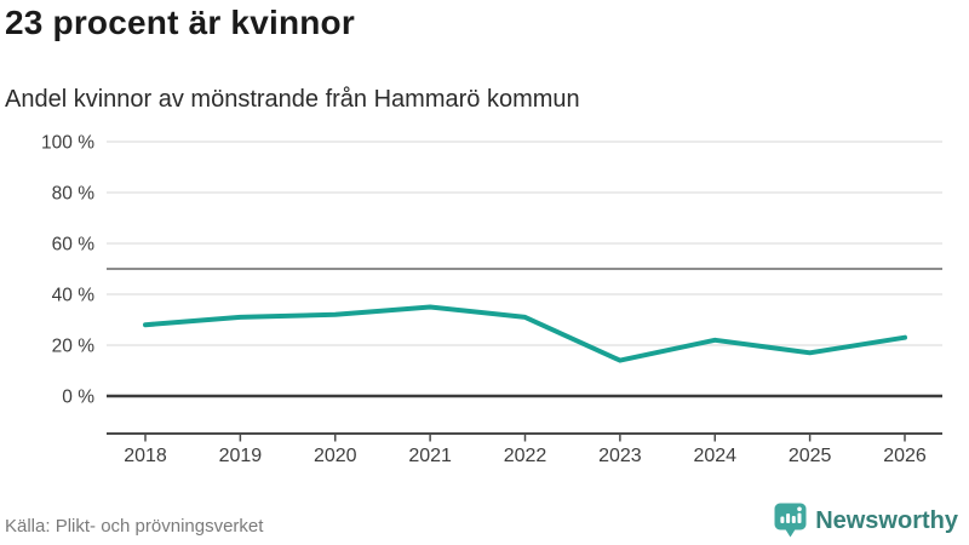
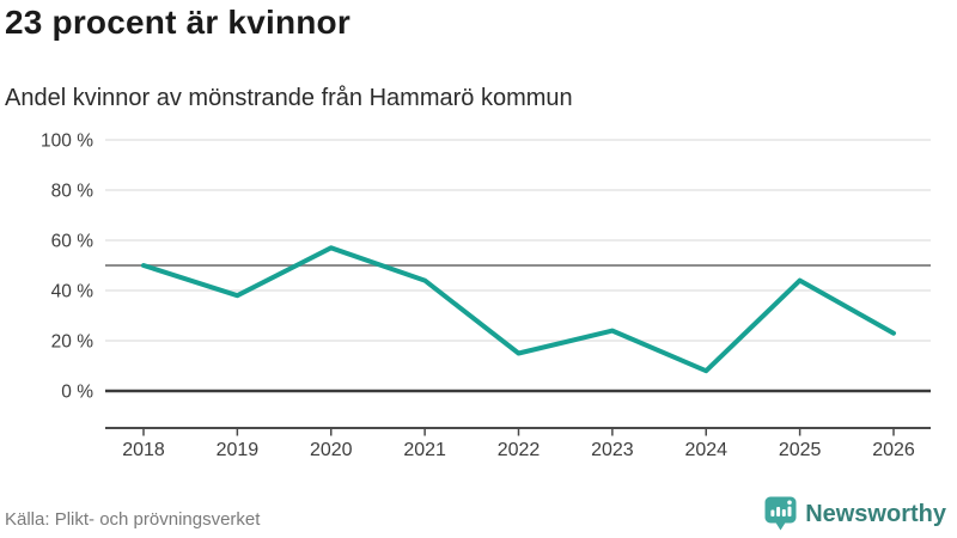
2018: 28% -> 50%
2019: 31% -> 38%
2020: 32% -> 57%
2021: 35% -> 44%
2022: 31% -> 15%
2023: 14% -> 24%
2024: 22% -> 8%
2025: 17% -> 44%
